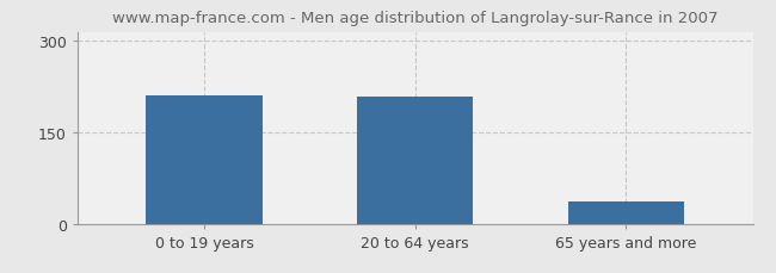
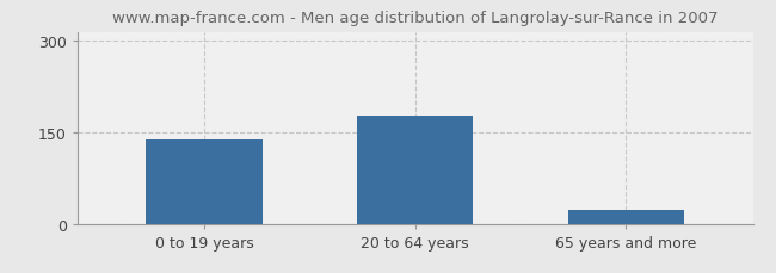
0 to 19 years: 210 -> 138
20 to 64 years: 208 -> 178
65 years and more: 36 -> 22
